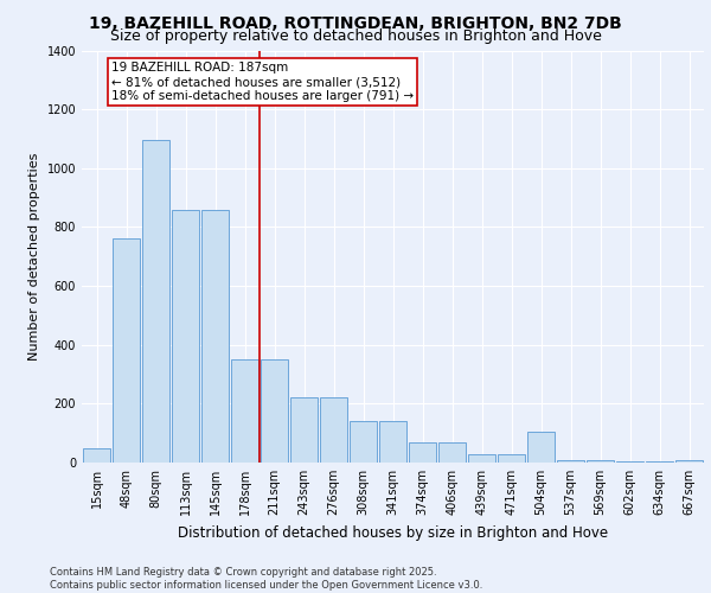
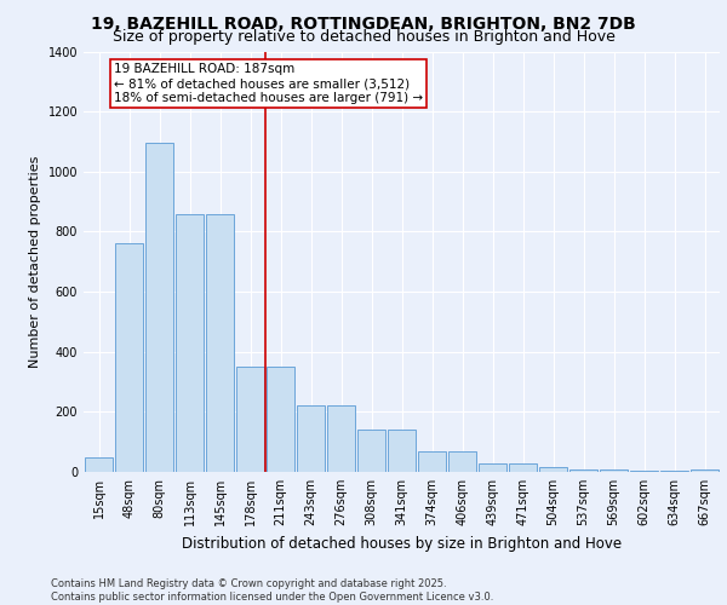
504sqm: 105 -> 15
